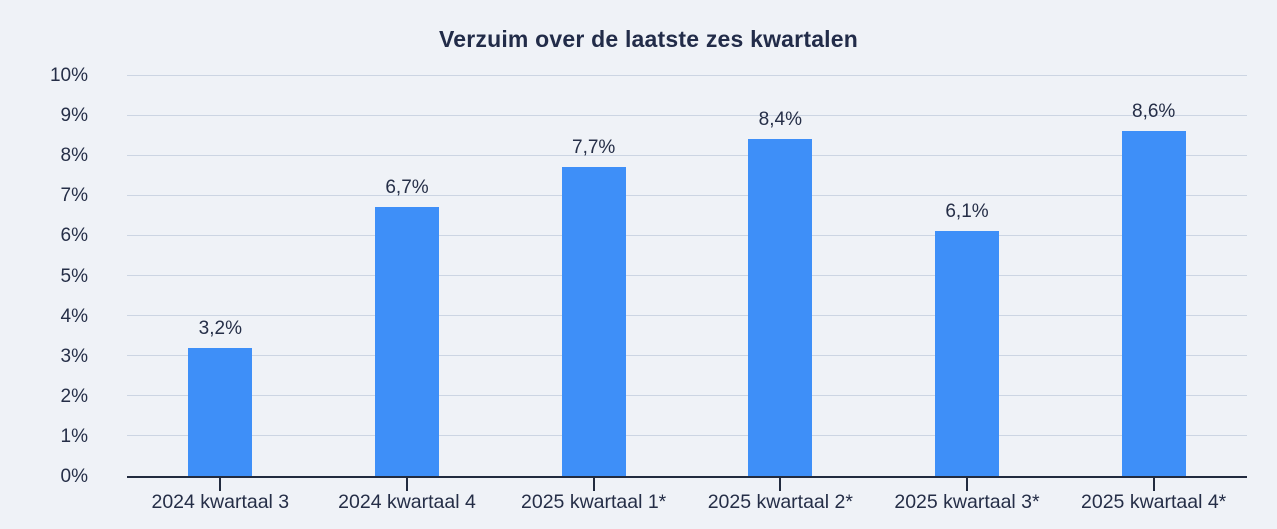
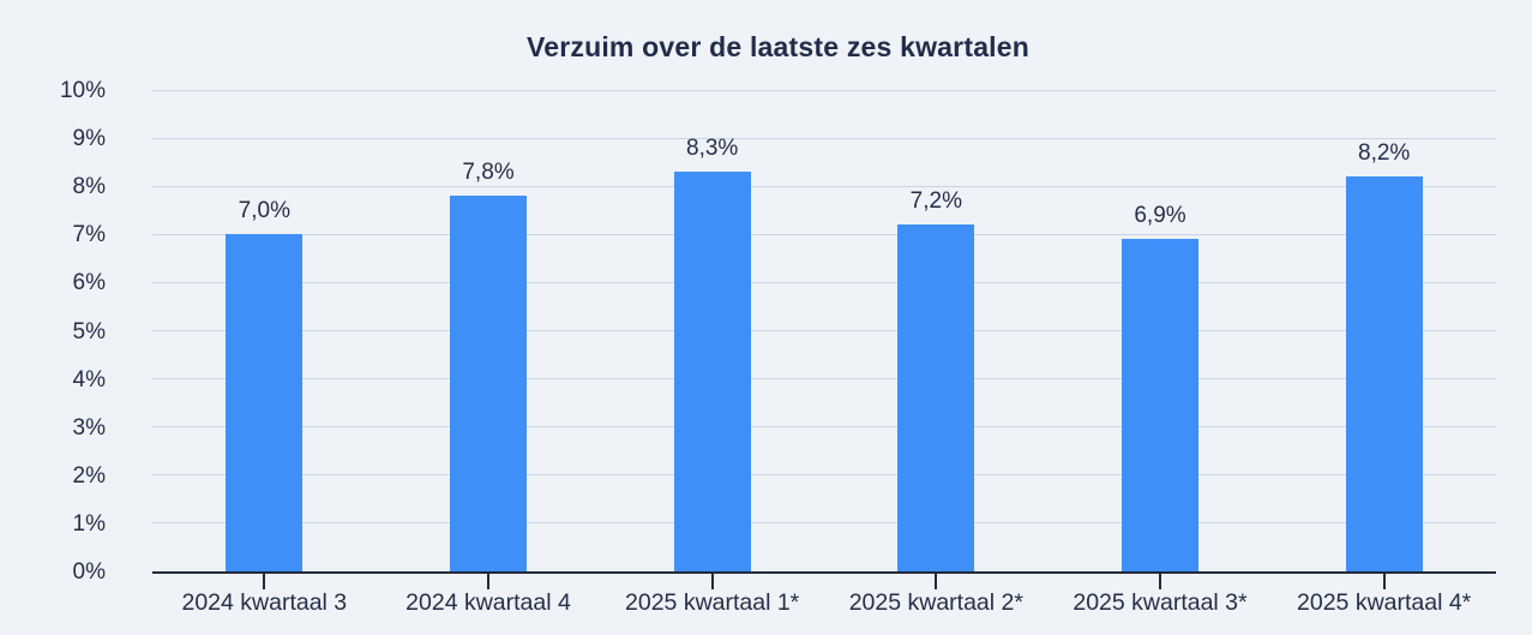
2024 kwartaal 3: 3,2% -> 7,0%
2024 kwartaal 4: 6,7% -> 7,8%
2025 kwartaal 1*: 7,7% -> 8,3%
2025 kwartaal 2*: 8,4% -> 7,2%
2025 kwartaal 3*: 6,1% -> 6,9%
2025 kwartaal 4*: 8,6% -> 8,2%
